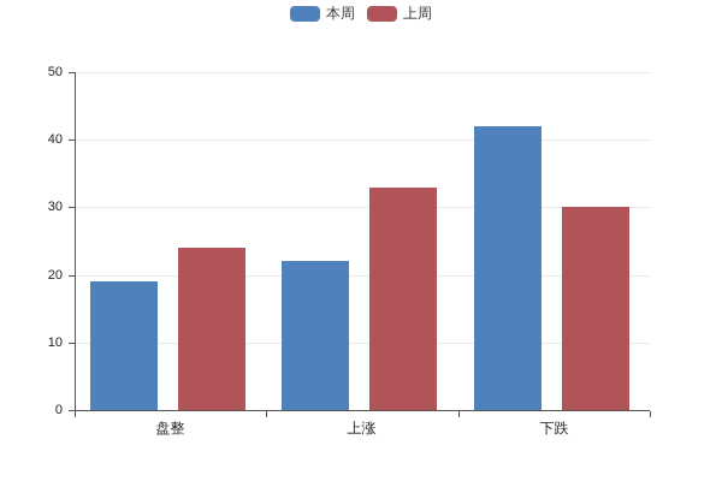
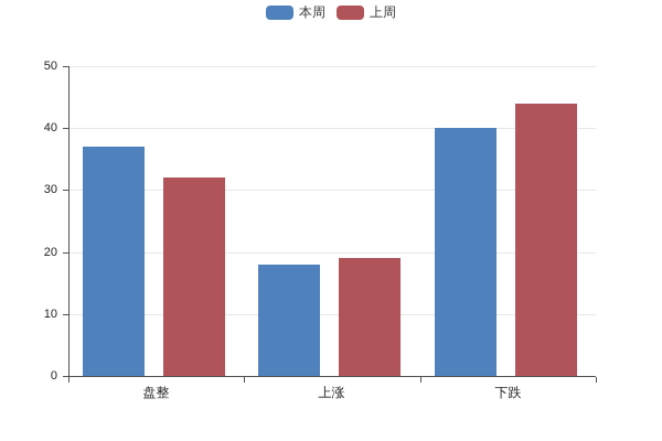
本周/盘整: 19 -> 37
上周/盘整: 24 -> 32
本周/上涨: 22 -> 18
上周/上涨: 33 -> 19
本周/下跌: 42 -> 40
上周/下跌: 30 -> 44
